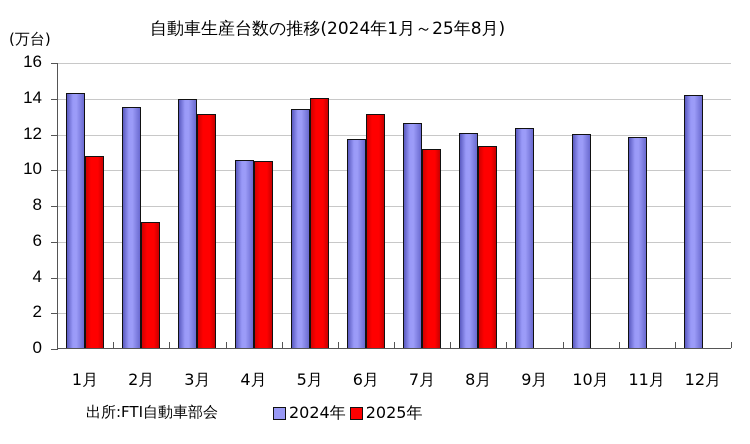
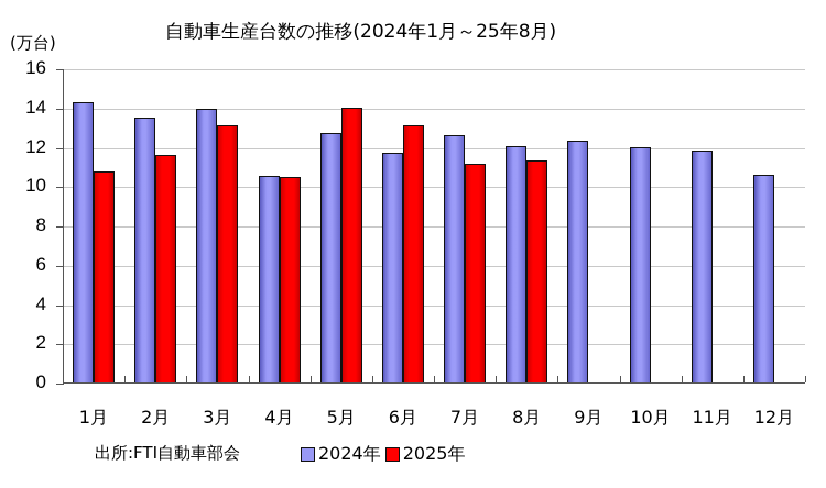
2025年/2月: 7.0 -> 11.6
2024年/5月: 13.3 -> 12.6
2024年/12月: 14.1 -> 10.5
